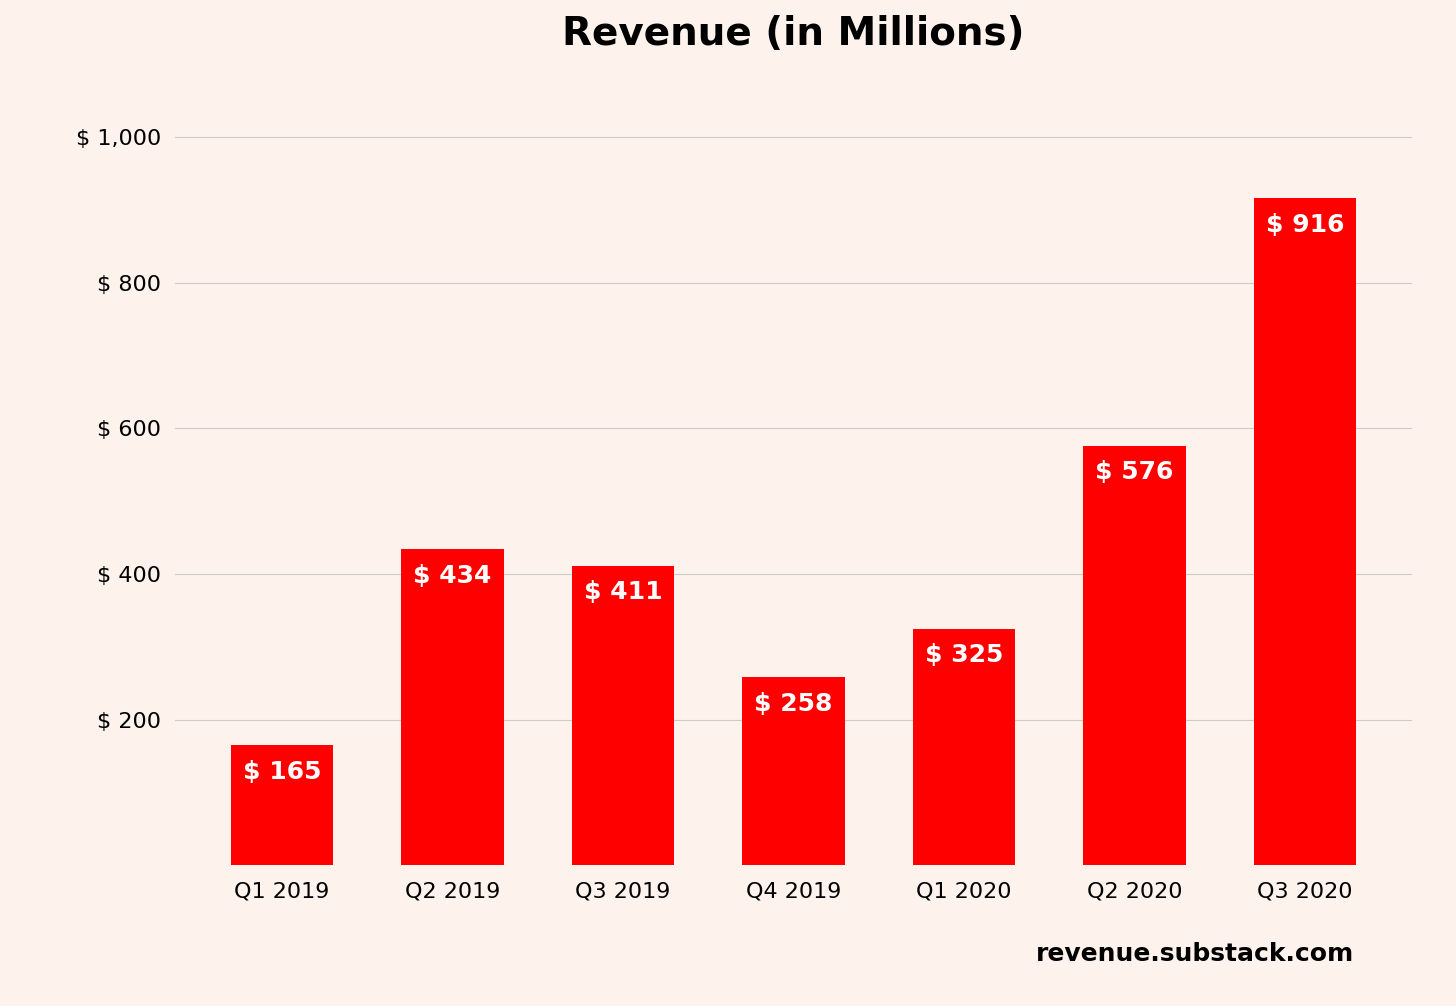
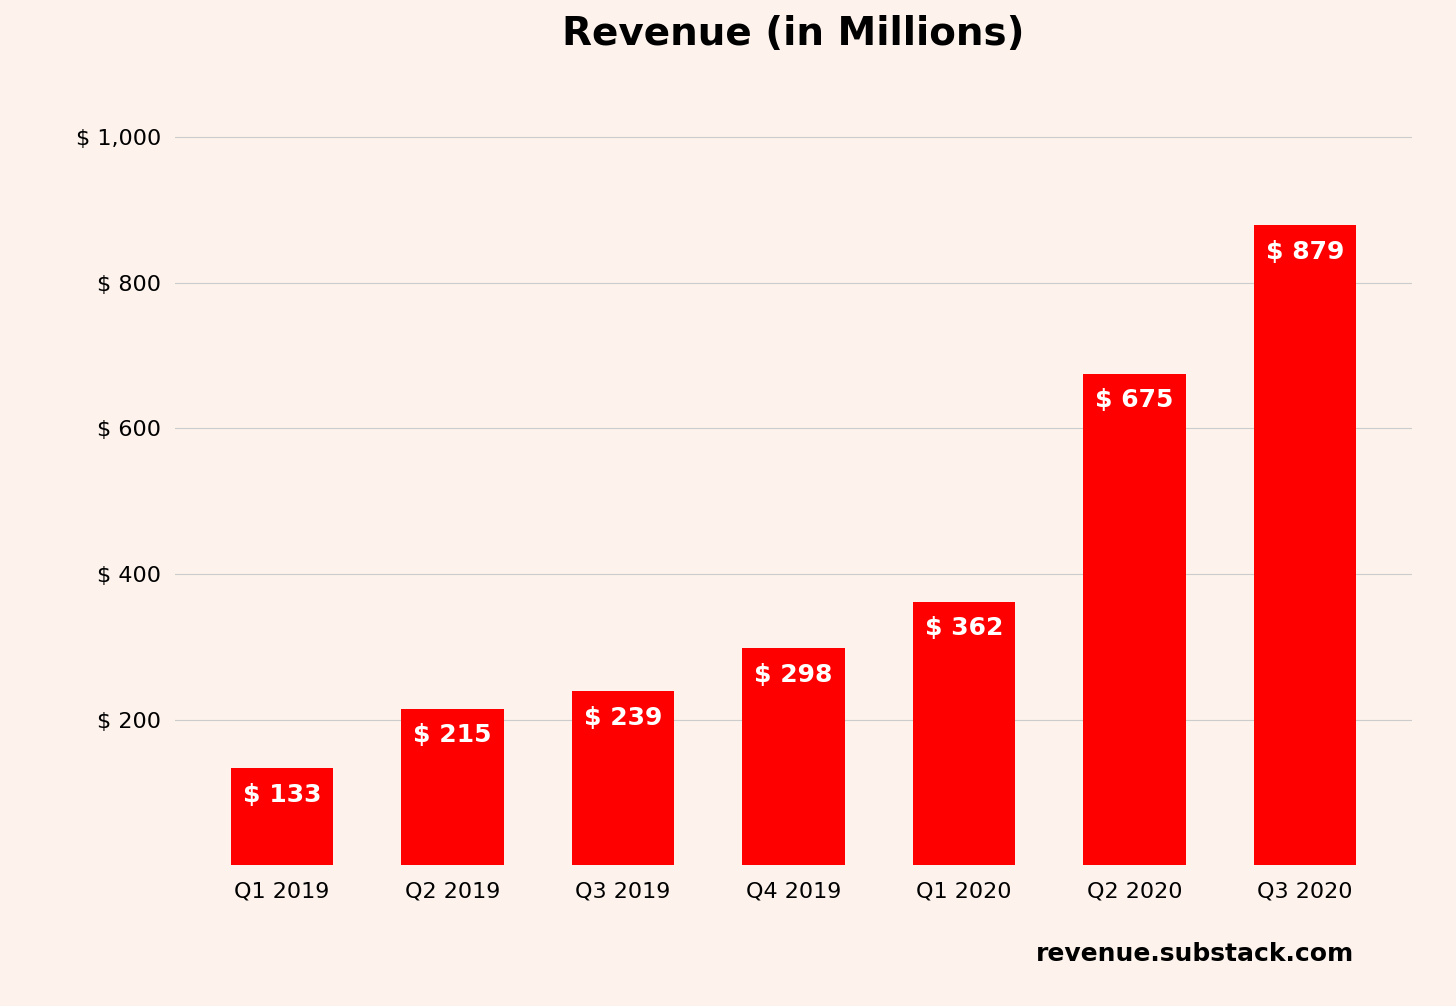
Q1 2019: 165 -> 133
Q2 2019: 434 -> 215
Q3 2019: 411 -> 239
Q4 2019: 258 -> 298
Q1 2020: 325 -> 362
Q2 2020: 576 -> 675
Q3 2020: 916 -> 879
